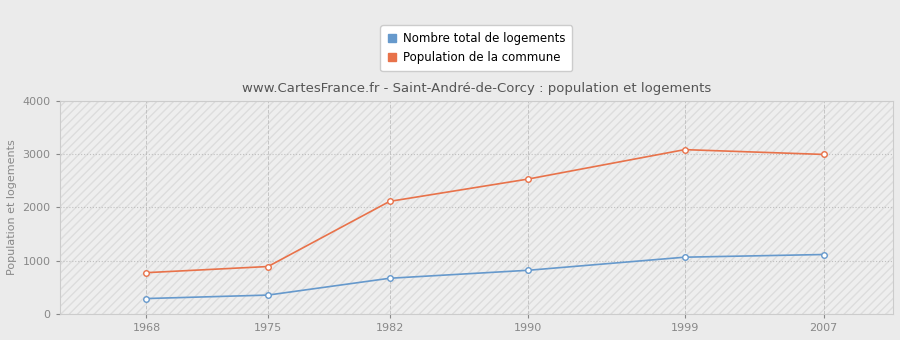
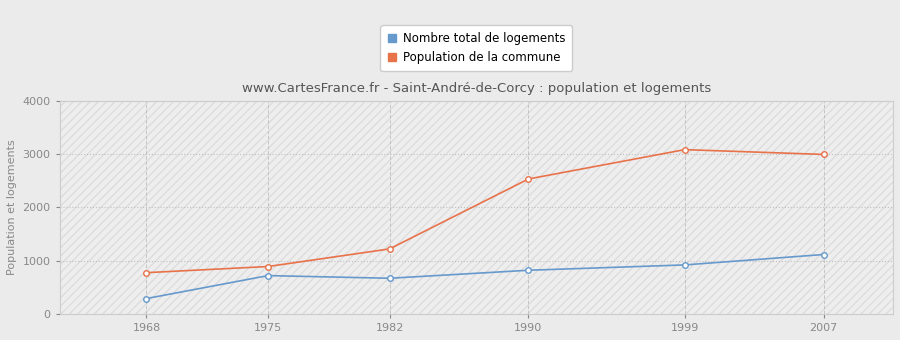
Nombre total de logements/1975: 360 -> 720
Population de la commune/1982: 2110 -> 1220
Nombre total de logements/1999: 1060 -> 920
